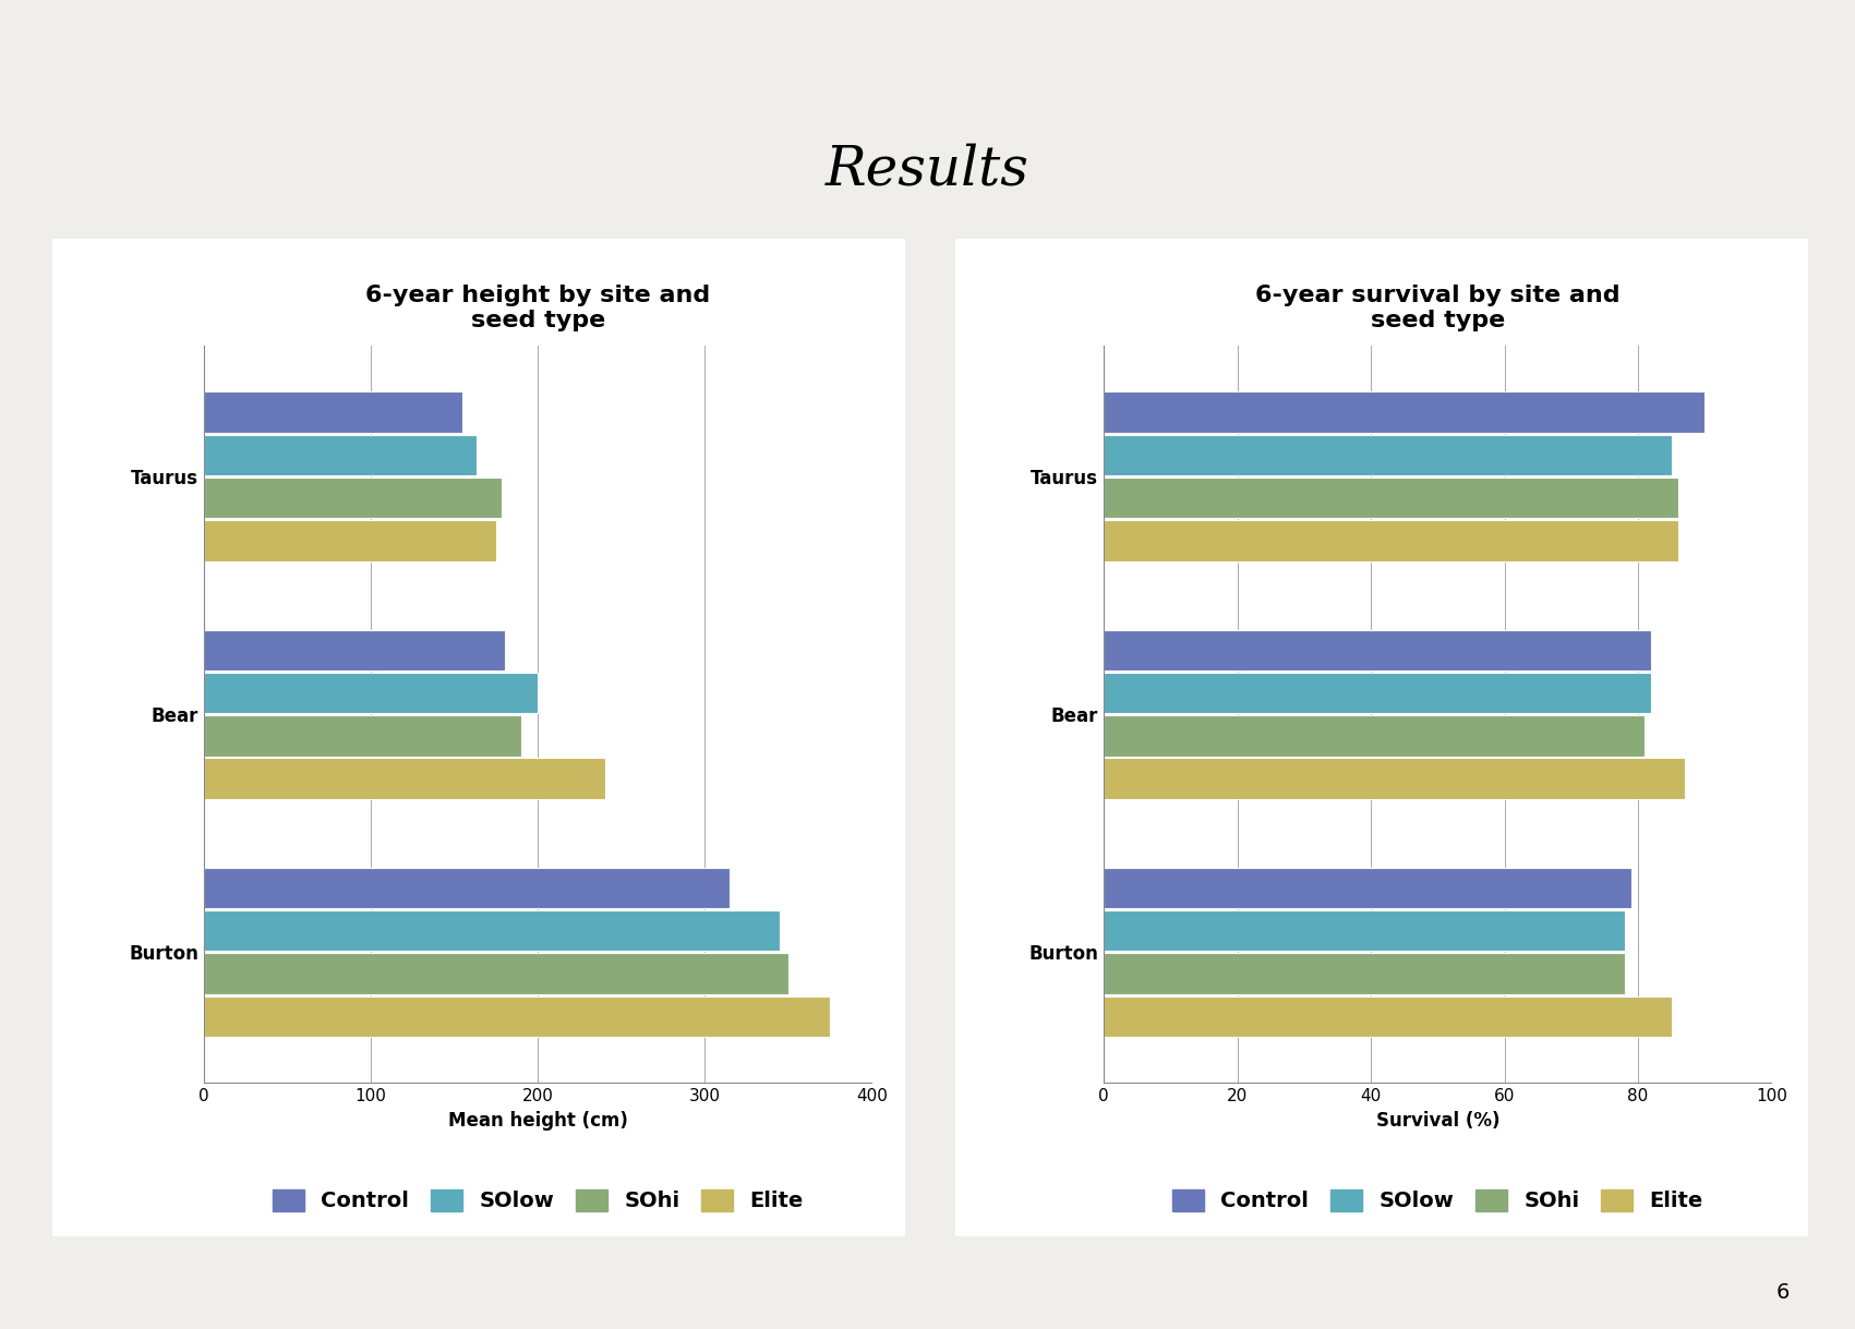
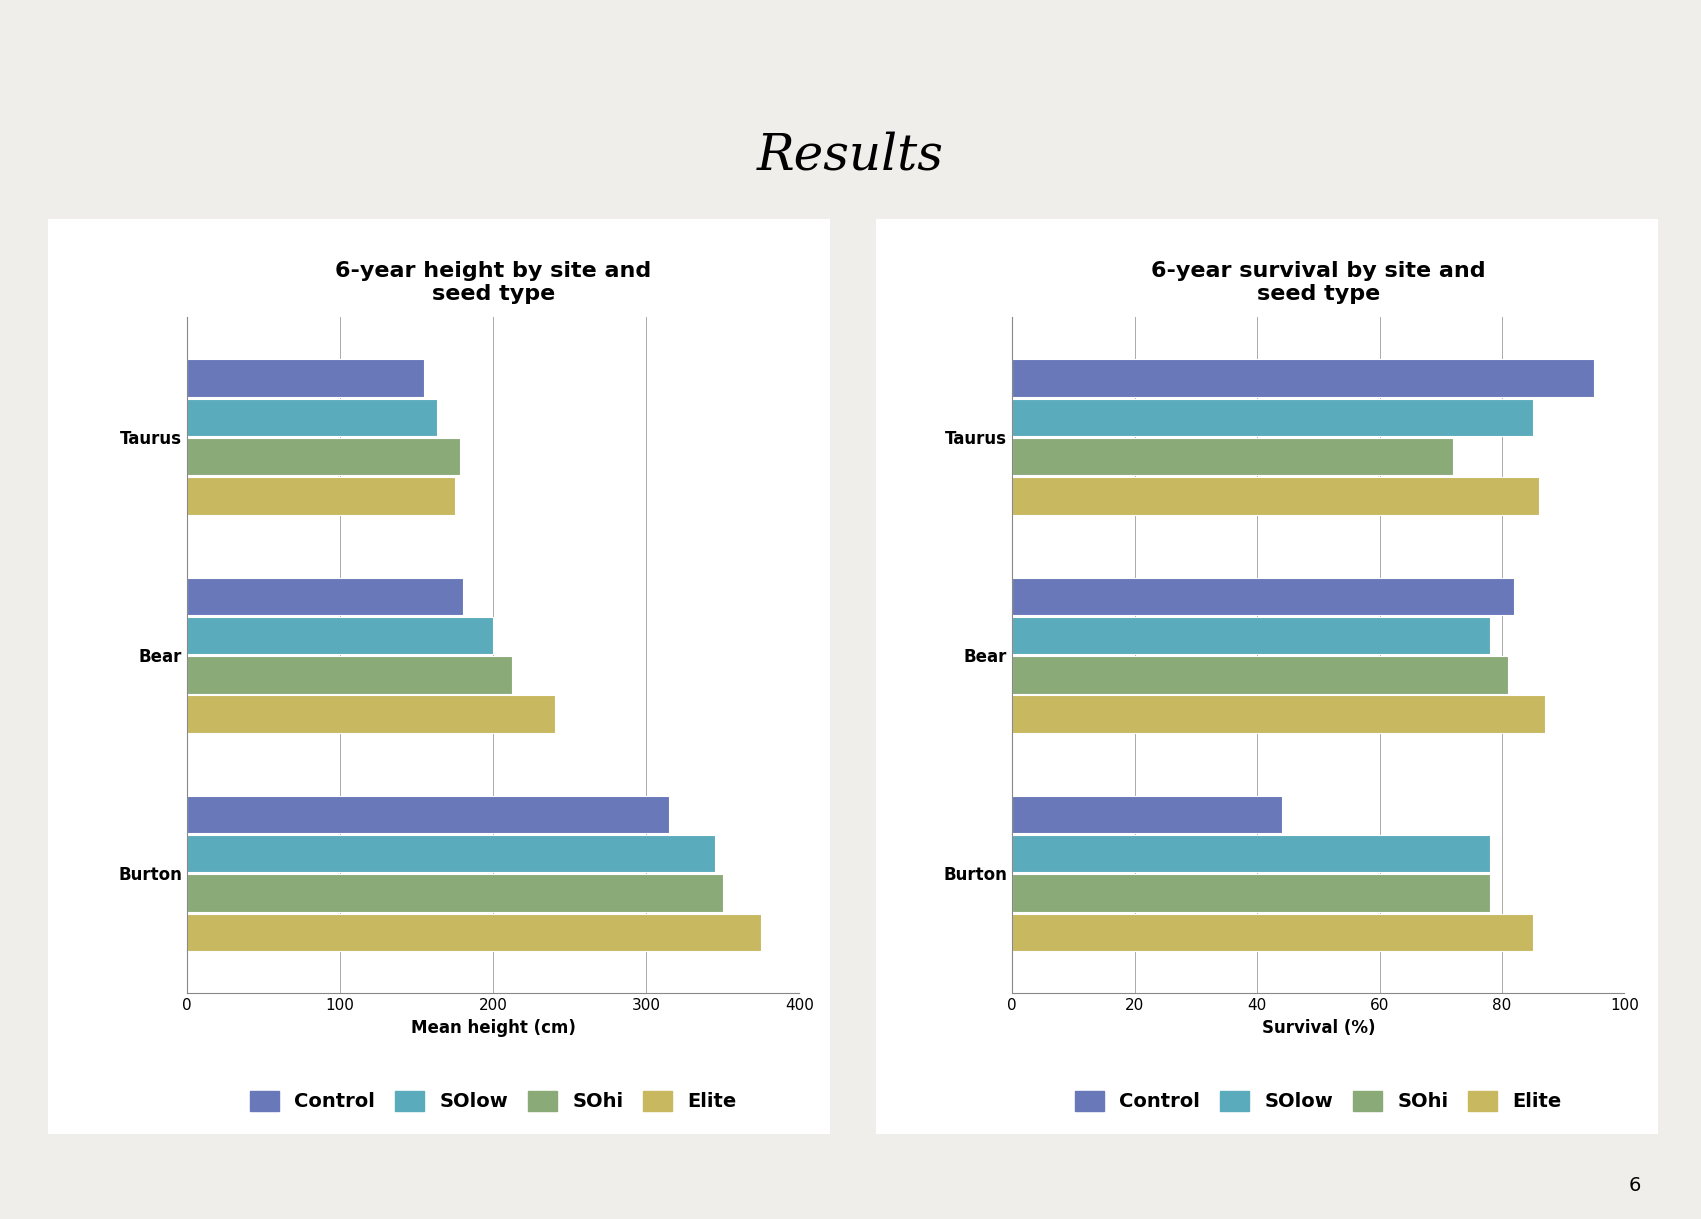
6-year height by site and seed type/SOhi/Bear: 190 -> 212
6-year survival by site and seed type/Control/Taurus: 90 -> 95
6-year survival by site and seed type/SOhi/Taurus: 86 -> 72
6-year survival by site and seed type/SOlow/Bear: 82 -> 78
6-year survival by site and seed type/Control/Burton: 79 -> 44
